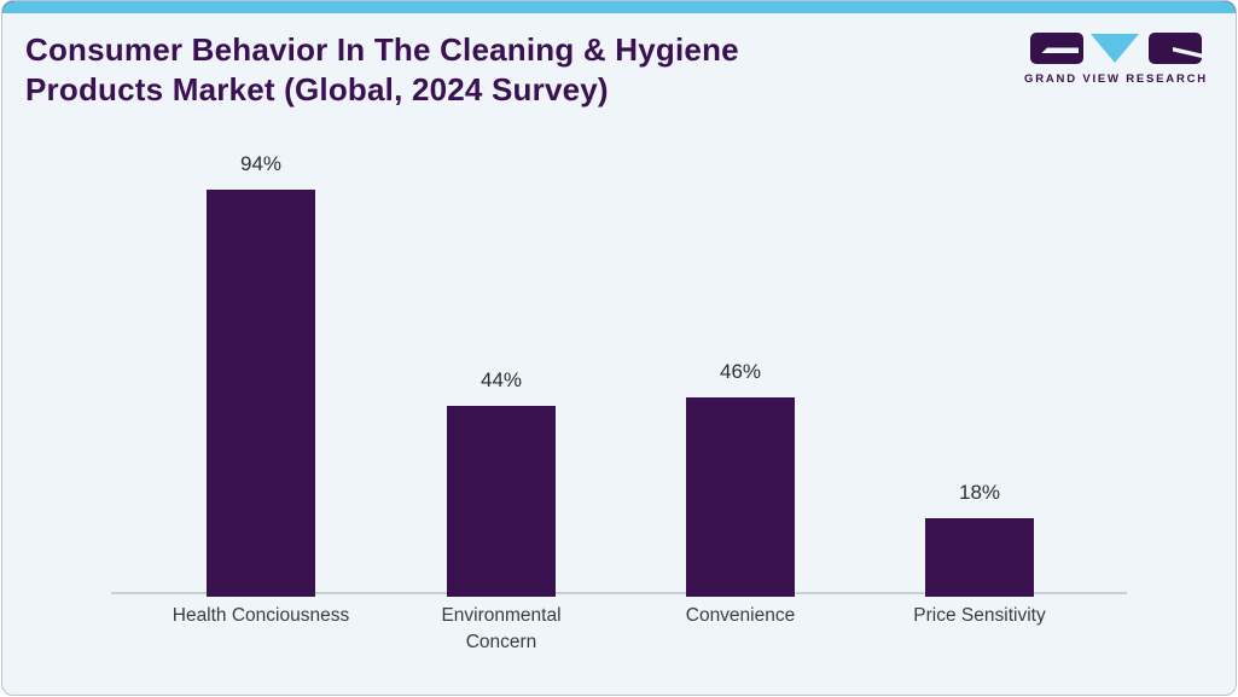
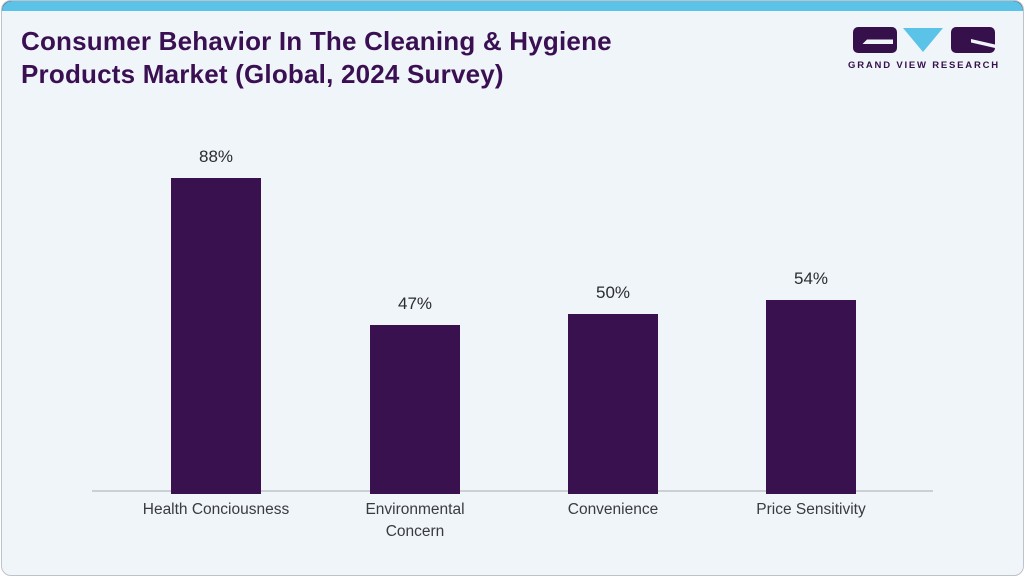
Health Conciousness: 94% -> 88%
Environmental Concern: 44% -> 47%
Convenience: 46% -> 50%
Price Sensitivity: 18% -> 54%
